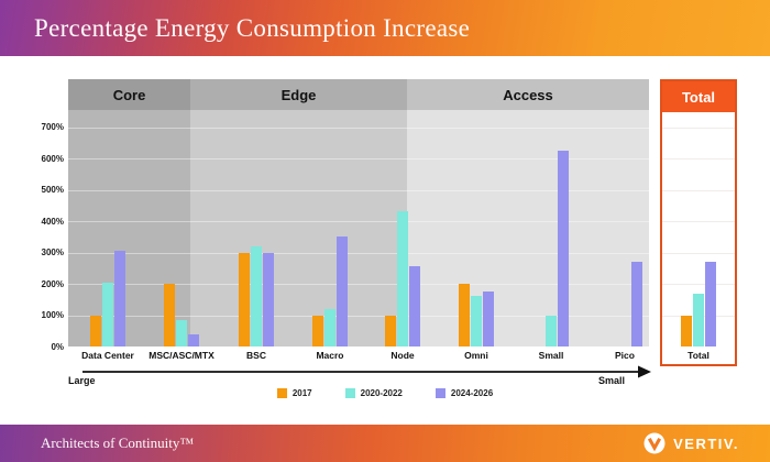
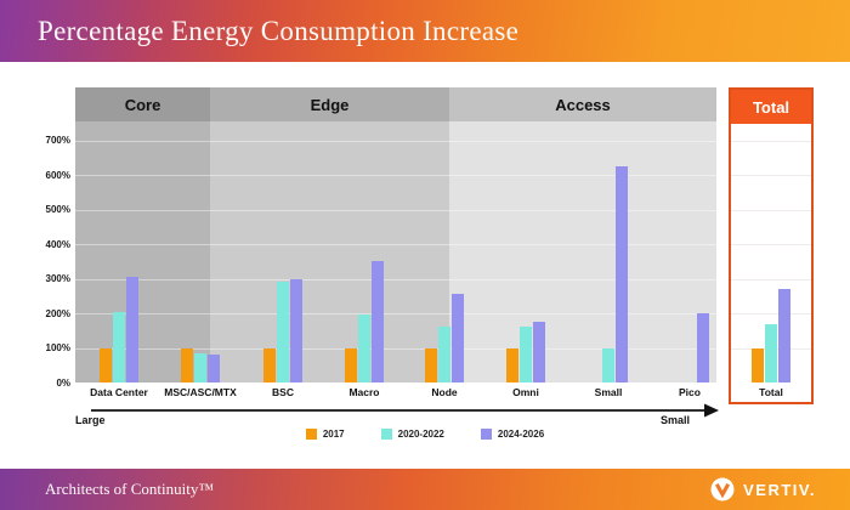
2017/MSC/ASC/MTX: 200% -> 100%
2024-2026/MSC/ASC/MTX: 40% -> 80%
2017/BSC: 300% -> 100%
2020-2022/BSC: 320% -> 290%
2020-2022/Macro: 120% -> 200%
2020-2022/Node: 430% -> 160%
2017/Omni: 200% -> 100%
2024-2026/Pico: 270% -> 200%
